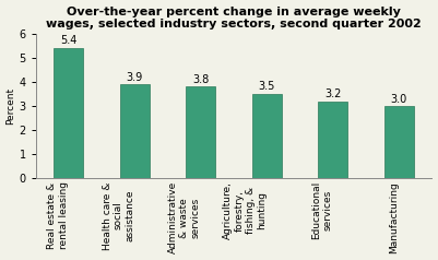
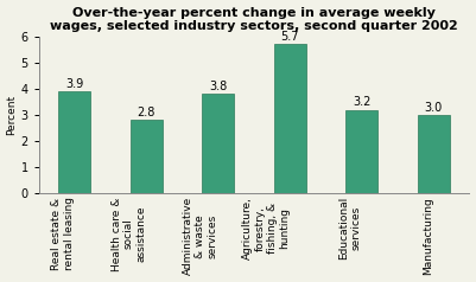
Real estate & rental leasing: 5.4 -> 3.9
Health care & social assistance: 3.9 -> 2.8
Agriculture, forestry, fishing, & hunting: 3.5 -> 5.7
